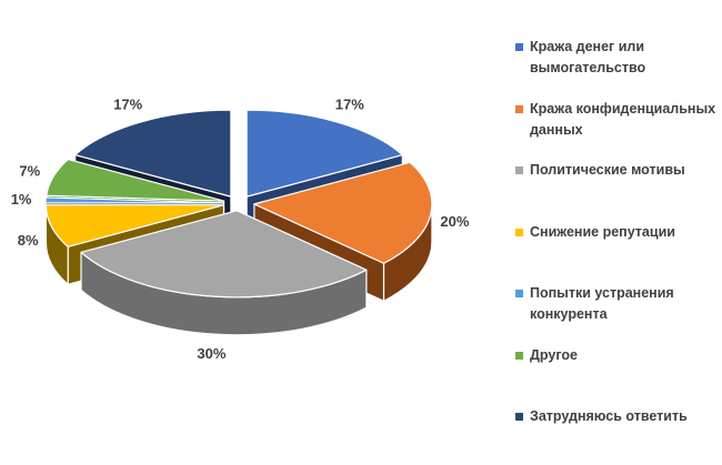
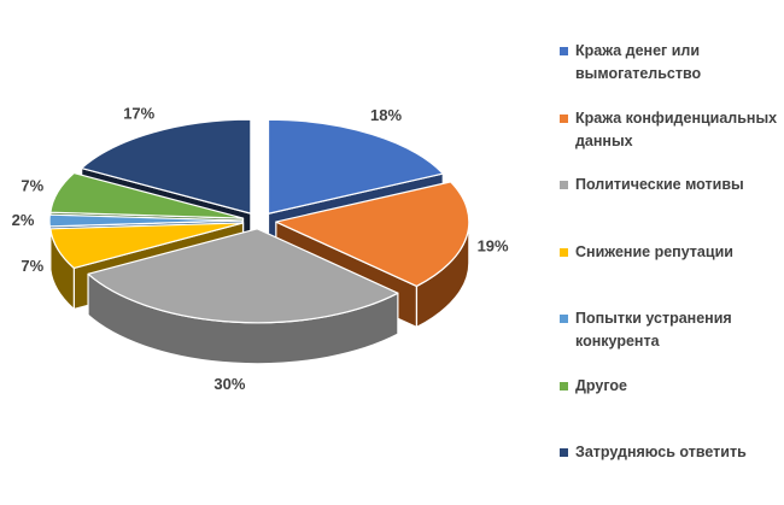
Кража денег или вымогательство: 17% -> 18%
Кража конфиденциальных данных: 20% -> 19%
Снижение репутации: 8% -> 7%
Попытки устранения конкурента: 1% -> 2%
